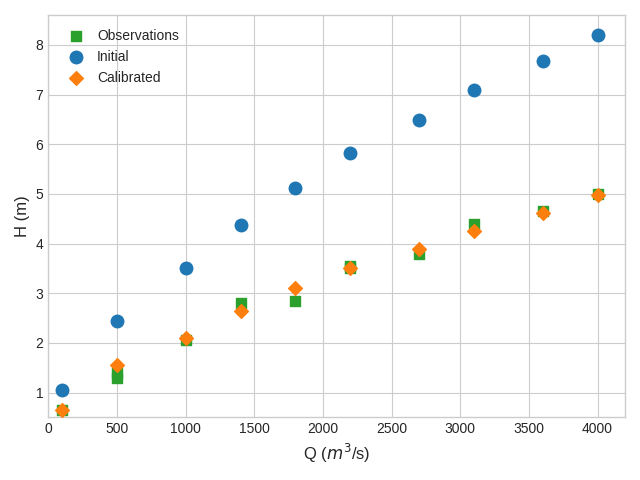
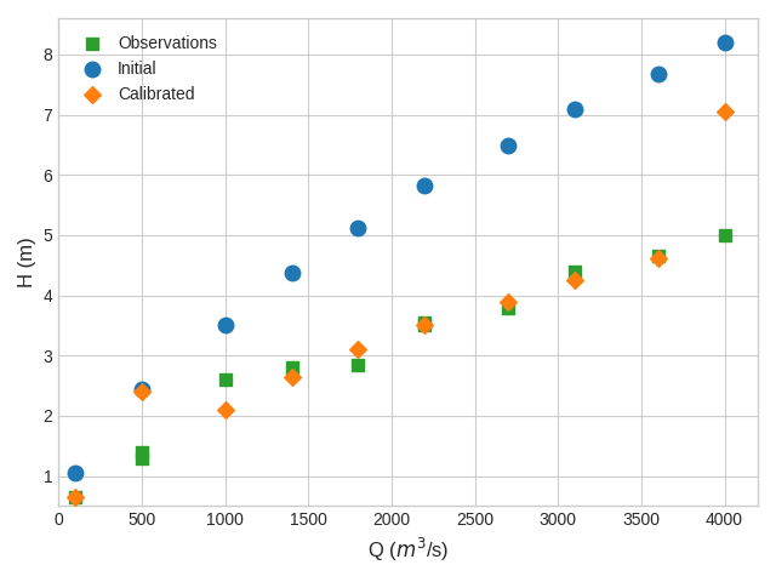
Calibrated/500: 1.55 -> 2.40
Observations/1000: 2.05 -> 2.60
Calibrated/4000: 4.97 -> 7.05
